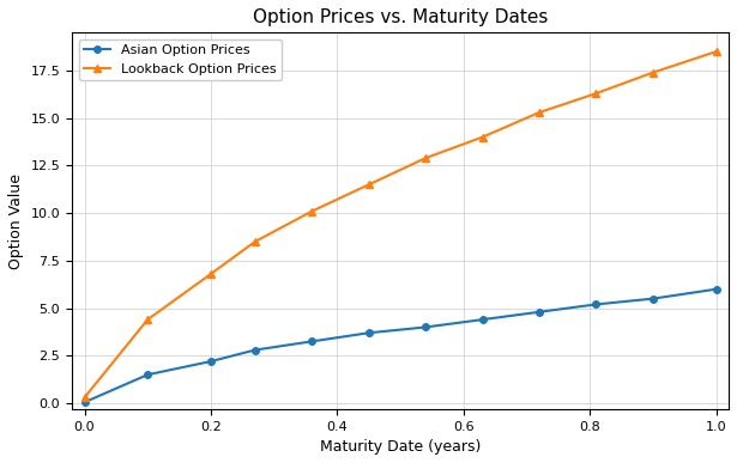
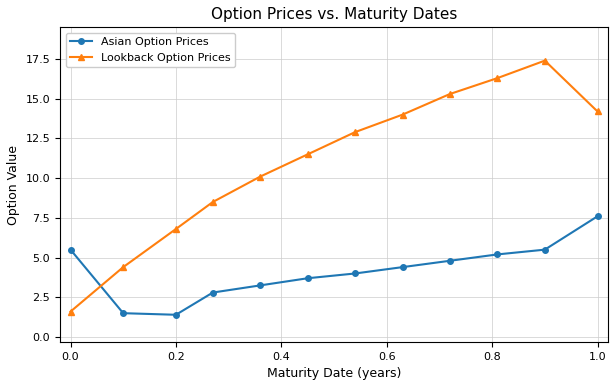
Asian Option Prices/0.0: 0.1 -> 5.5
Lookback Option Prices/0.0: 0.3 -> 1.6
Asian Option Prices/0.2: 2.2 -> 1.4
Asian Option Prices/1.0: 6.0 -> 7.6
Lookback Option Prices/1.0: 18.5 -> 14.2
